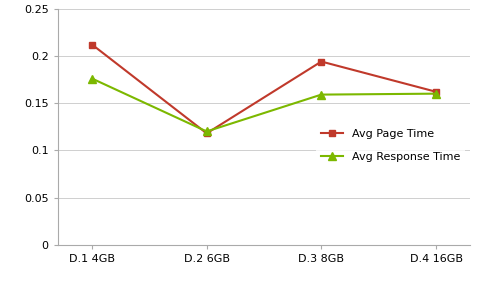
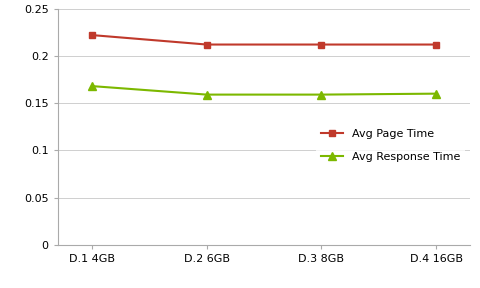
Avg Page Time/D.1 4GB: 0.212 -> 0.222
Avg Response Time/D.1 4GB: 0.176 -> 0.168
Avg Page Time/D.2 6GB: 0.118 -> 0.212
Avg Response Time/D.2 6GB: 0.120 -> 0.159
Avg Page Time/D.3 8GB: 0.194 -> 0.212
Avg Page Time/D.4 16GB: 0.162 -> 0.212
